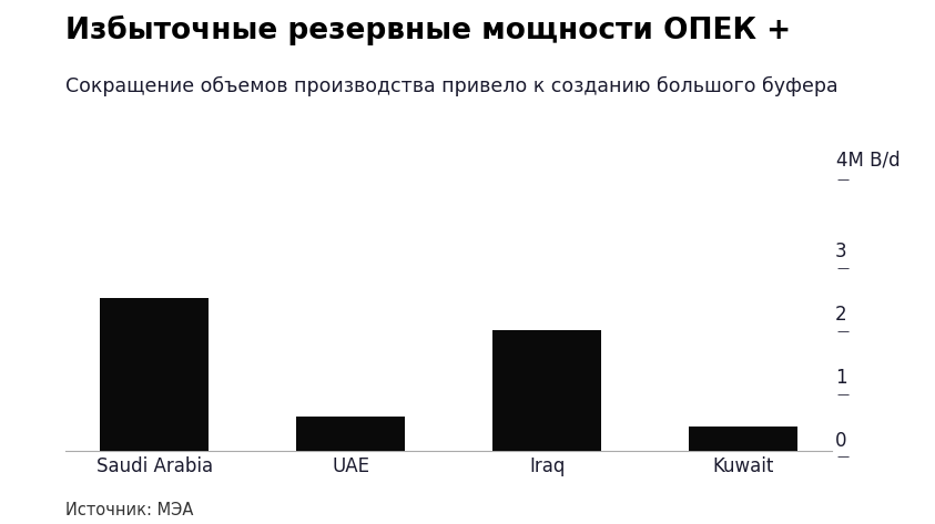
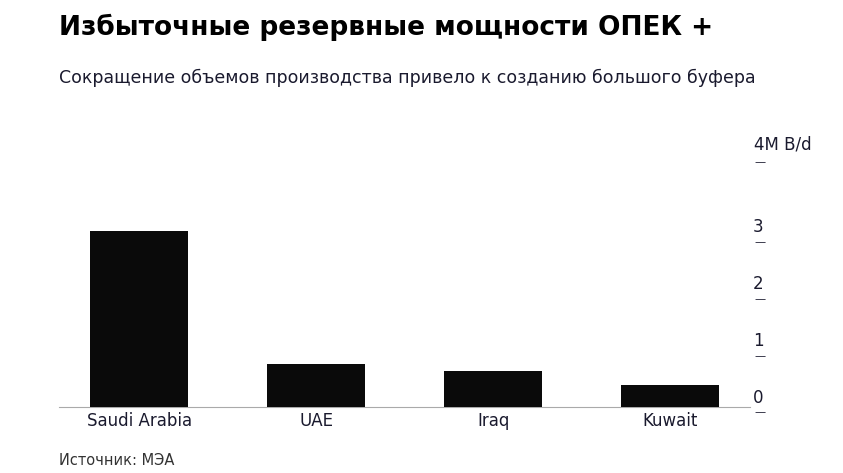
Saudi Arabia: 2.42 -> 3.10
UAE: 0.54 -> 0.75
Iraq: 1.92 -> 0.63
